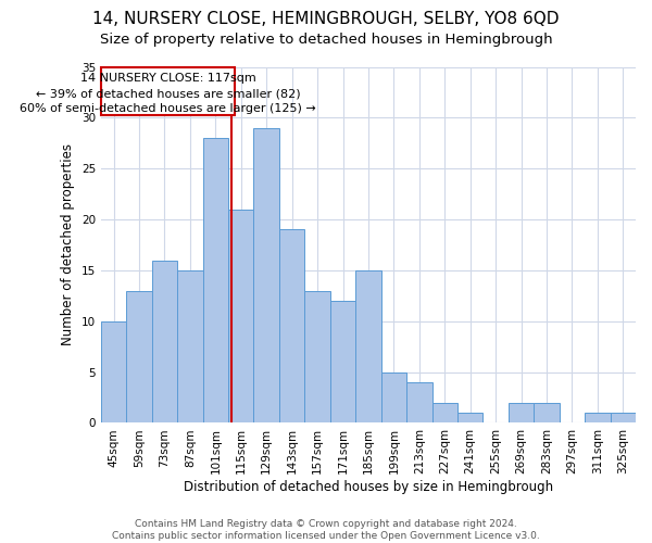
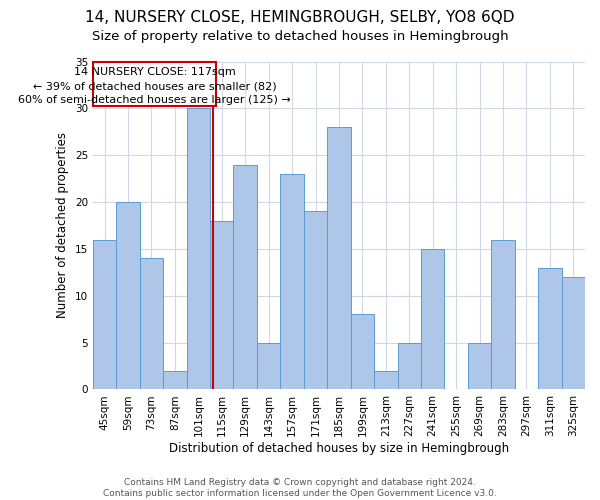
45sqm: 10 -> 16
59sqm: 13 -> 20
73sqm: 16 -> 14
87sqm: 15 -> 2
101sqm: 28 -> 30
115sqm: 21 -> 18
129sqm: 29 -> 24
143sqm: 19 -> 5
157sqm: 13 -> 23
171sqm: 12 -> 19
185sqm: 15 -> 28
199sqm: 5 -> 8
213sqm: 4 -> 2
227sqm: 2 -> 5
241sqm: 1 -> 15
269sqm: 2 -> 5
283sqm: 2 -> 16
311sqm: 1 -> 13
325sqm: 1 -> 12
